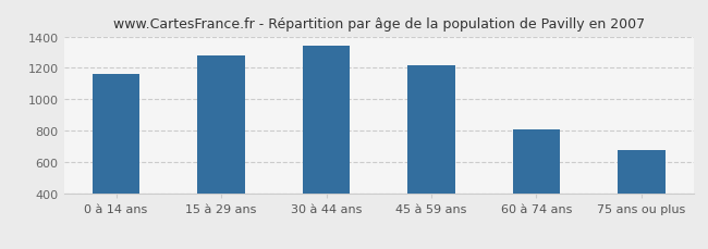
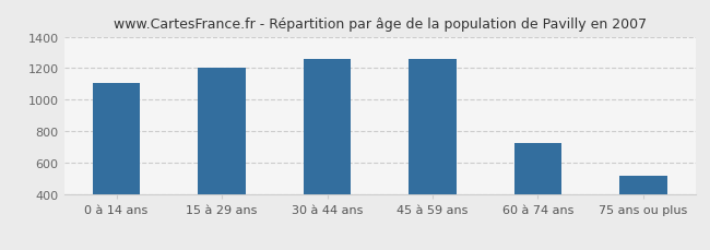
0 à 14 ans: 1160 -> 1110
15 à 29 ans: 1280 -> 1200
30 à 44 ans: 1340 -> 1260
45 à 59 ans: 1220 -> 1260
60 à 74 ans: 810 -> 730
75 ans ou plus: 680 -> 520
